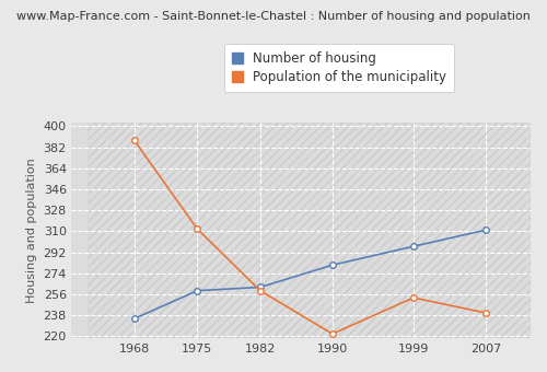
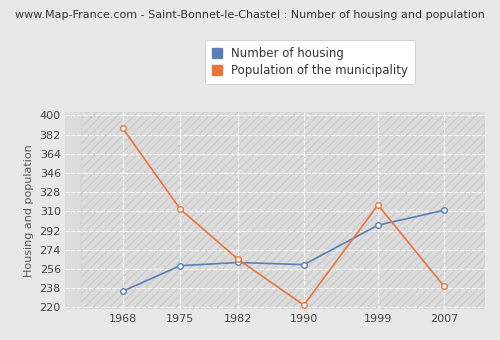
Population of the municipality/1982: 259 -> 265
Number of housing/1990: 281 -> 260
Population of the municipality/1999: 253 -> 316
